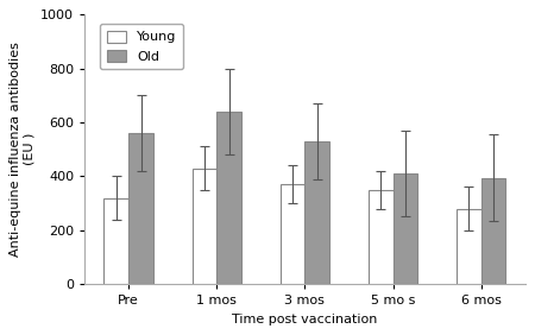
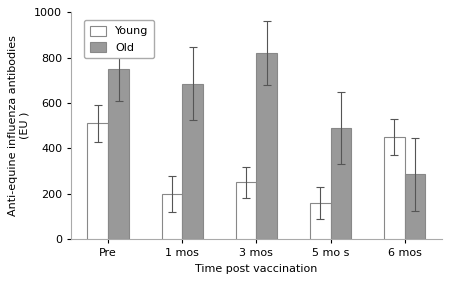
Young/Pre: 320 -> 510
Old/Pre: 560 -> 750
Young/1 mos: 430 -> 200
Old/1 mos: 640 -> 685
Young/3 mos: 370 -> 250
Old/3 mos: 530 -> 820
Young/5 mo s: 350 -> 160
Old/5 mo s: 410 -> 490
Young/6 mos: 280 -> 450
Old/6 mos: 395 -> 285
